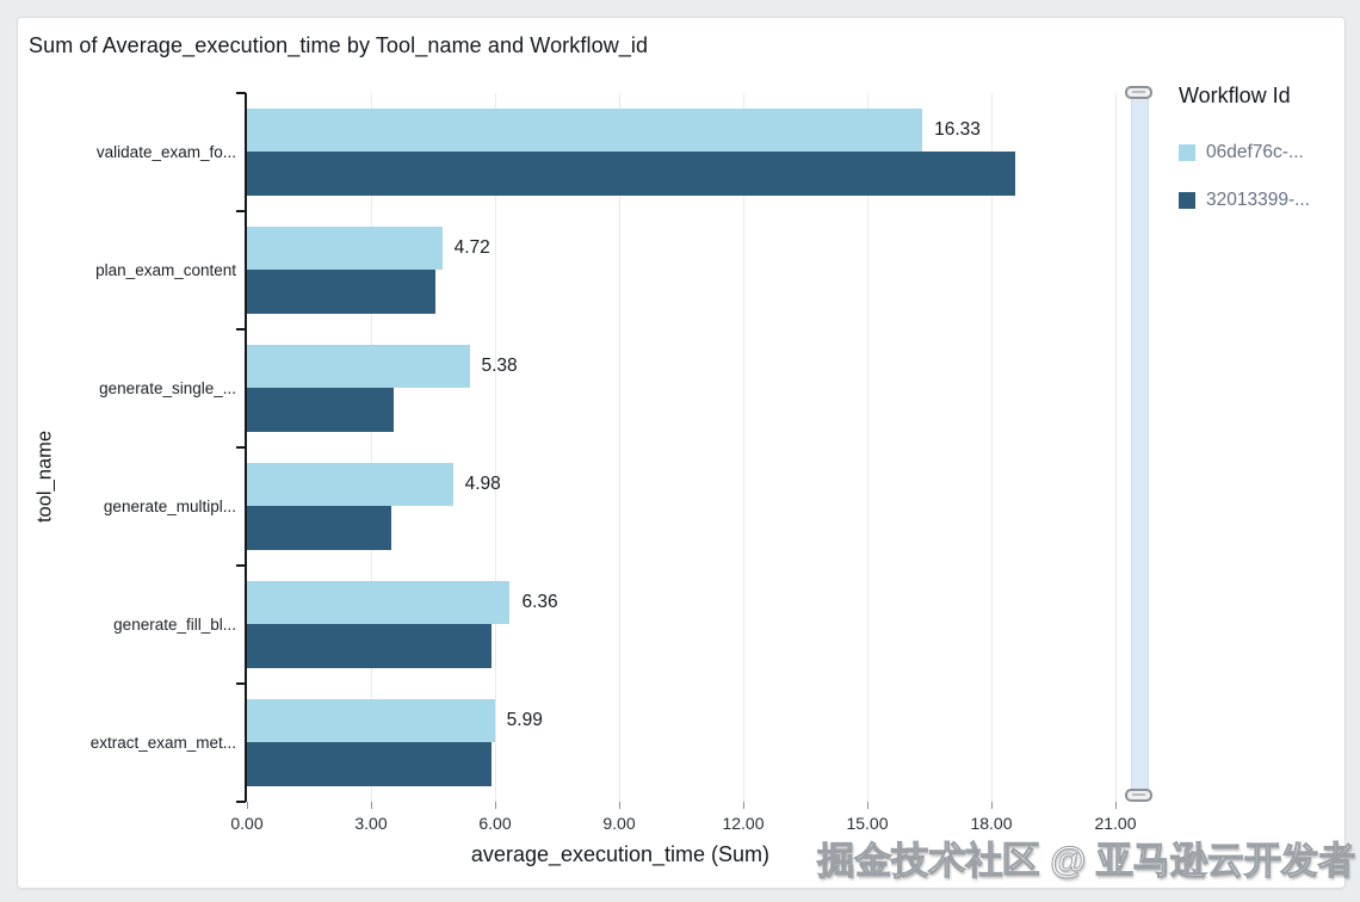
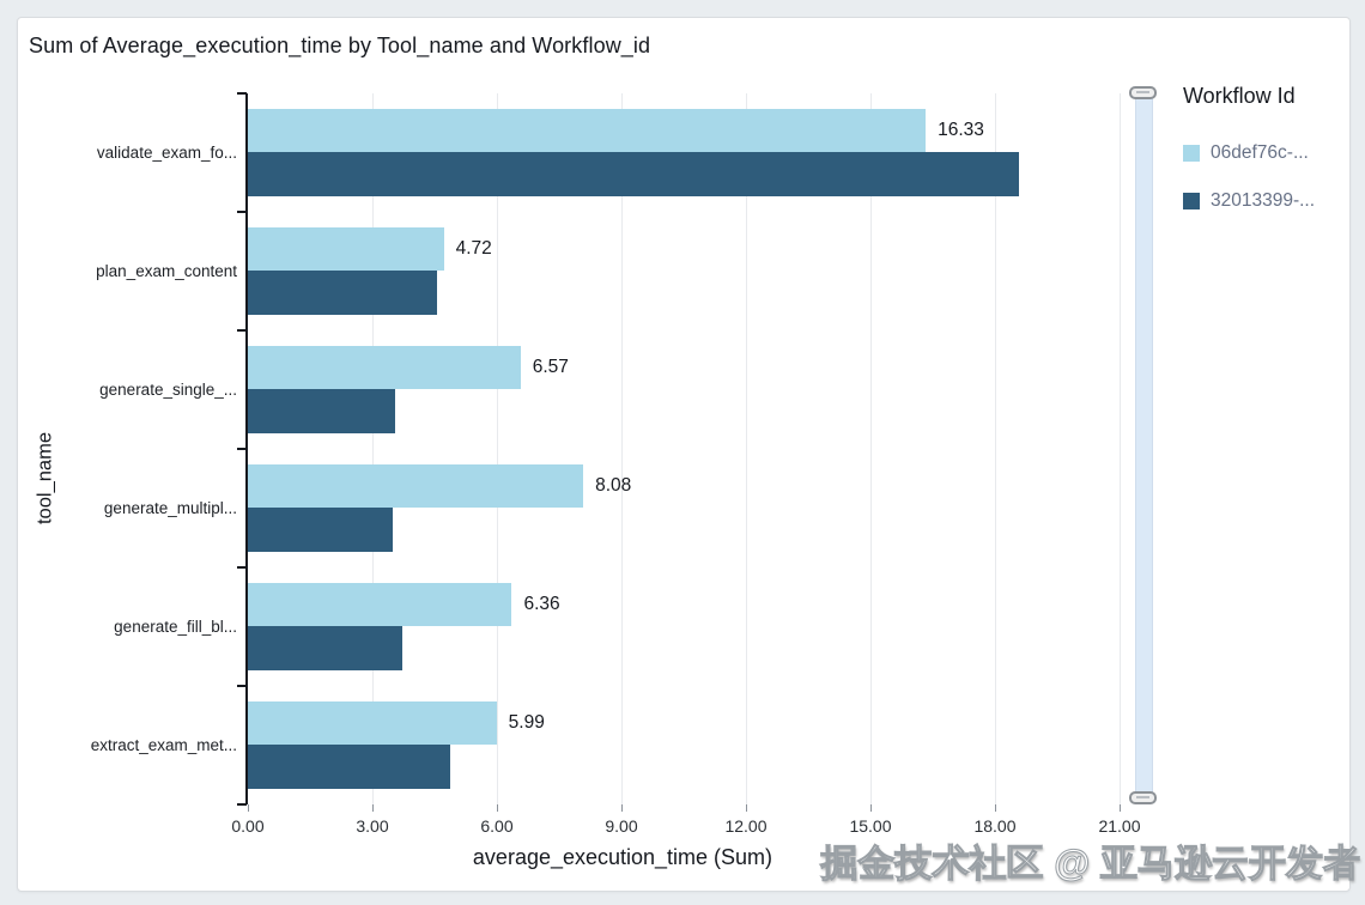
06def76c-.../generate_single_...: 5.38 -> 6.57
06def76c-.../generate_multipl...: 4.98 -> 8.08
32013399-.../generate_fill_bl...: 5.9 -> 3.7
32013399-.../extract_exam_met...: 5.9 -> 4.9
